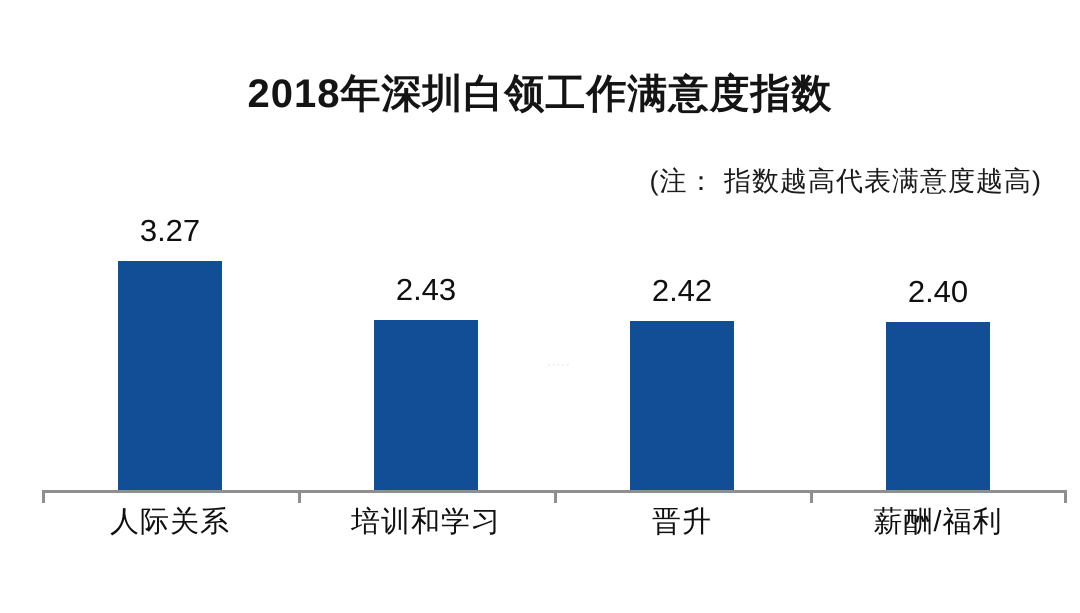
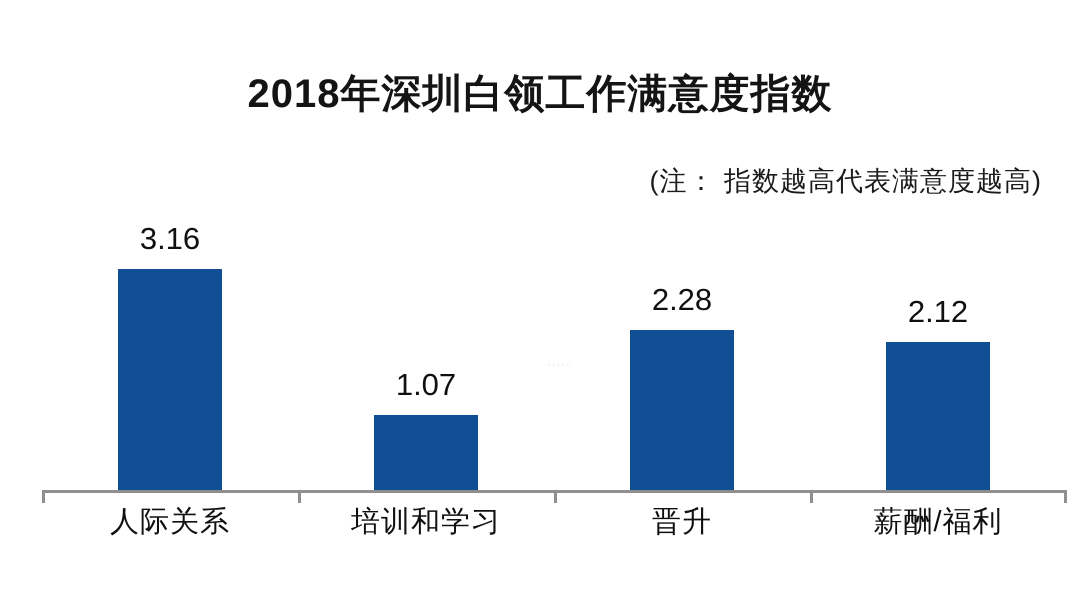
人际关系: 3.27 -> 3.16
培训和学习: 2.43 -> 1.07
晋升: 2.42 -> 2.28
薪酬/福利: 2.40 -> 2.12
